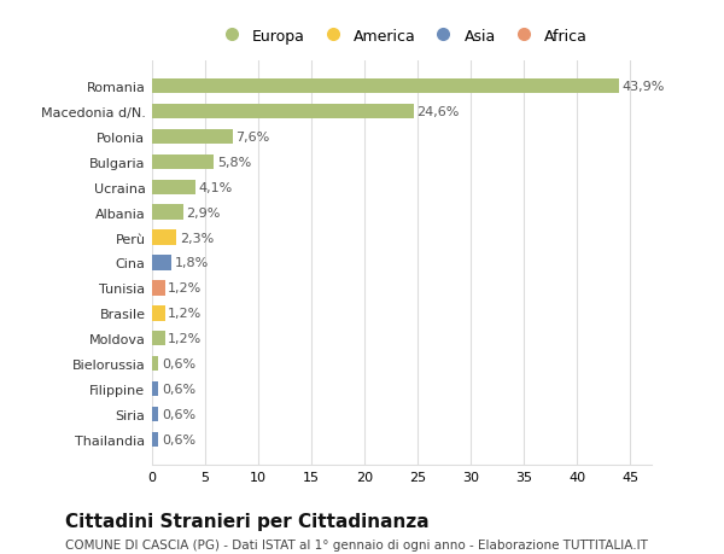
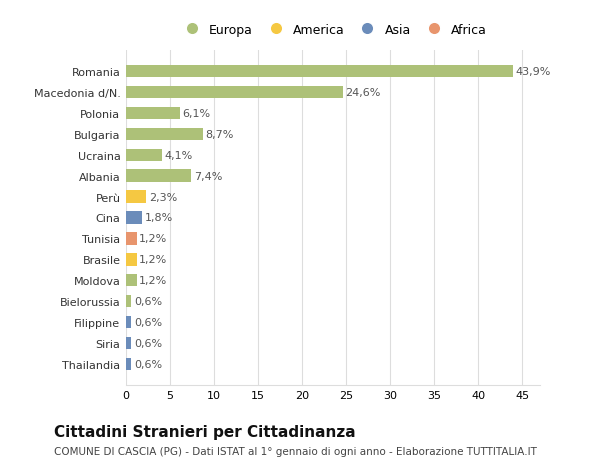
Polonia: 7,6% -> 6,1%
Bulgaria: 5,8% -> 8,7%
Albania: 2,9% -> 7,4%
